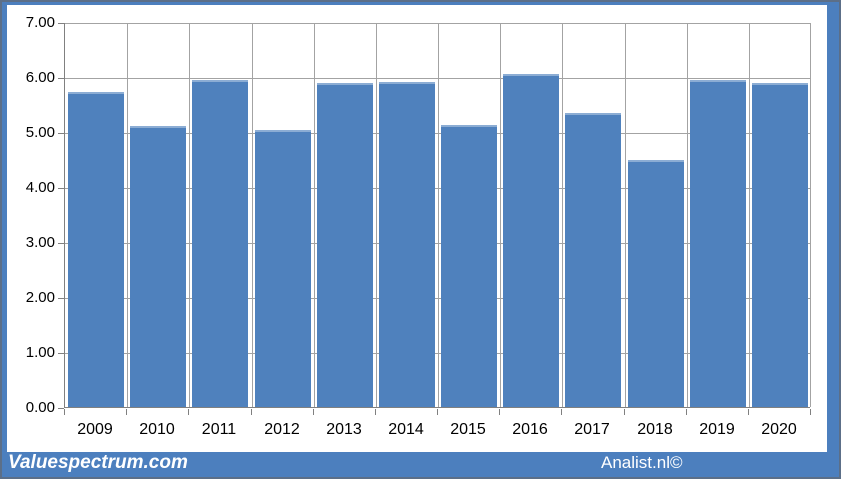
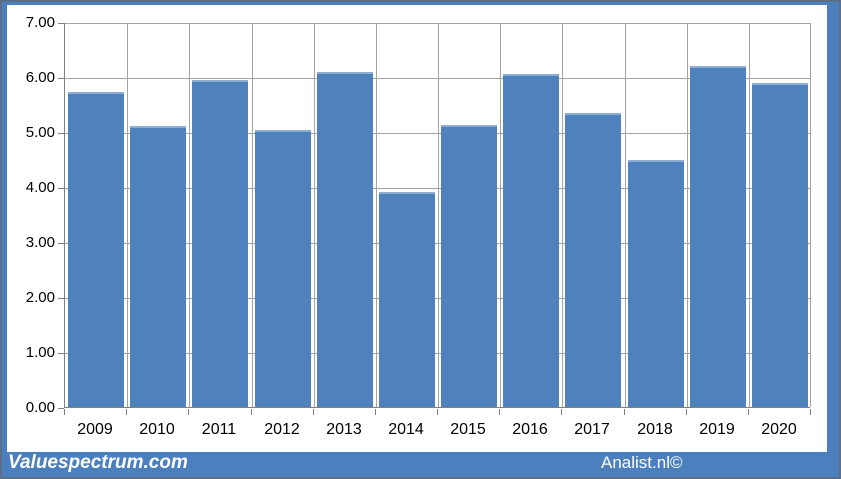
2013: 5.9 -> 6.1
2014: 5.9 -> 3.9
2019: 6.0 -> 6.2
